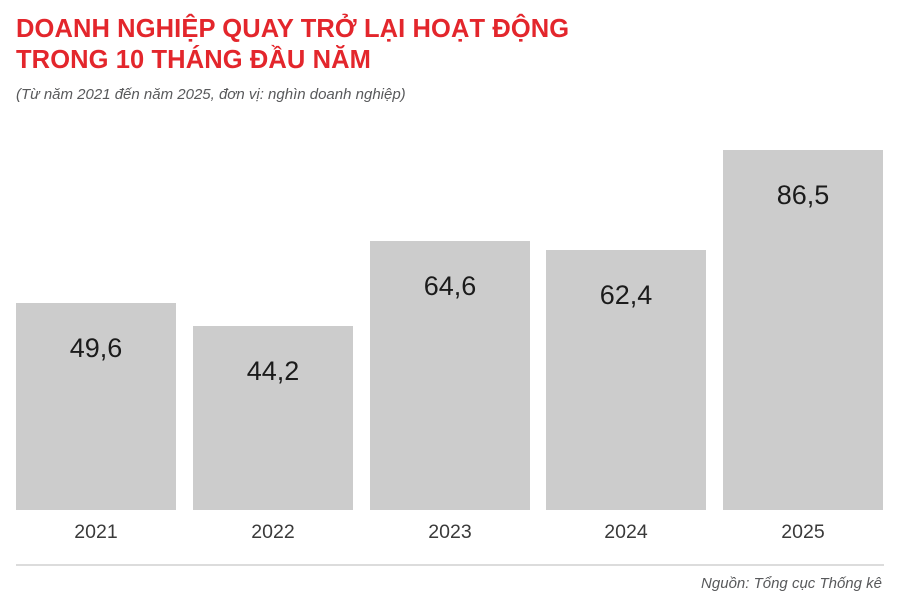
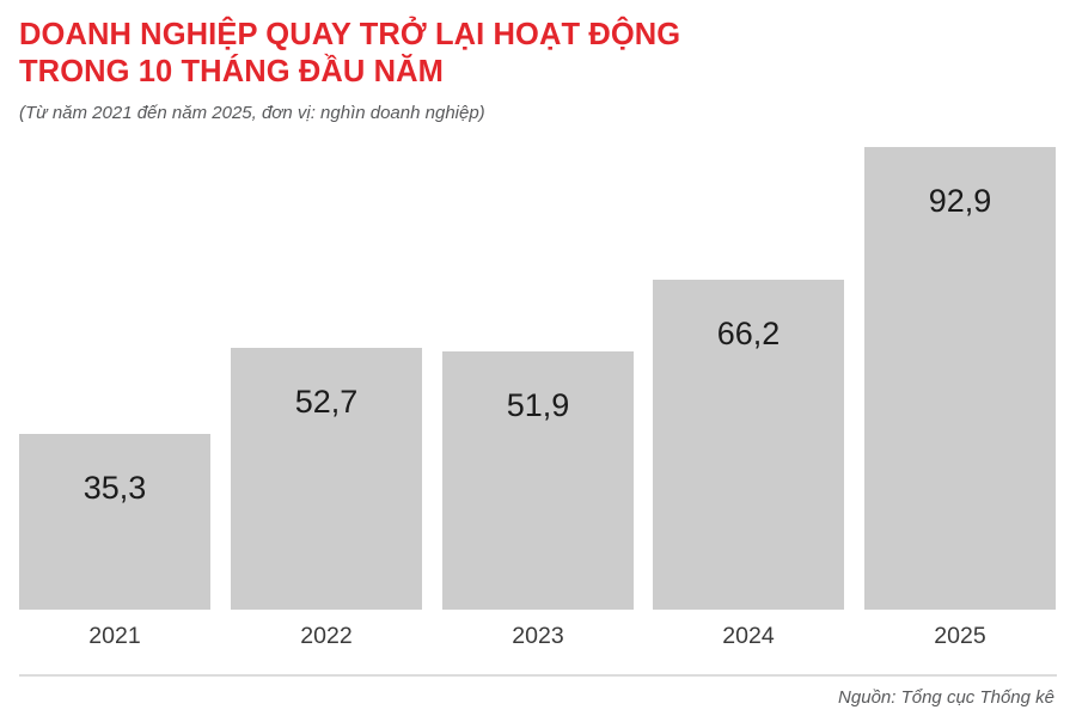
2021: 49,6 -> 35,3
2022: 44,2 -> 52,7
2023: 64,6 -> 51,9
2024: 62,4 -> 66,2
2025: 86,5 -> 92,9
